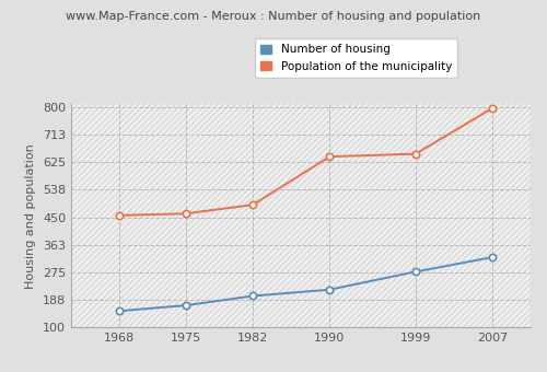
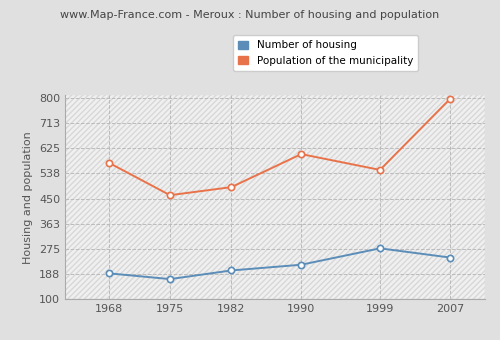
Number of housing/1968: 152 -> 190
Population of the municipality/1968: 456 -> 575
Population of the municipality/1990: 643 -> 605
Population of the municipality/1999: 652 -> 550
Number of housing/2007: 323 -> 245
